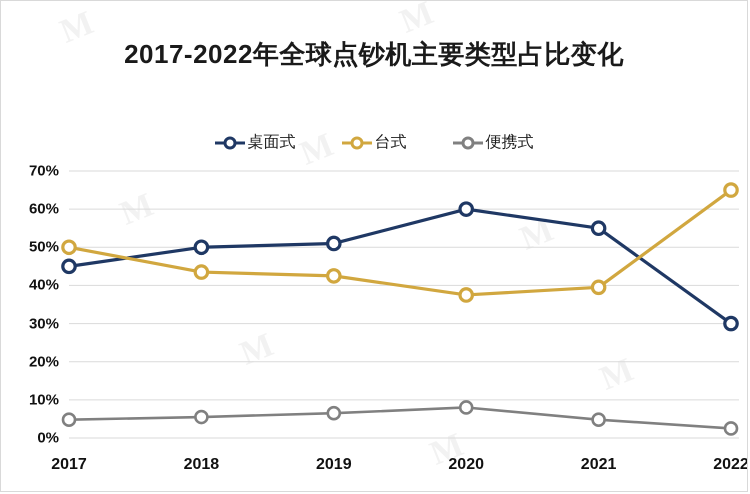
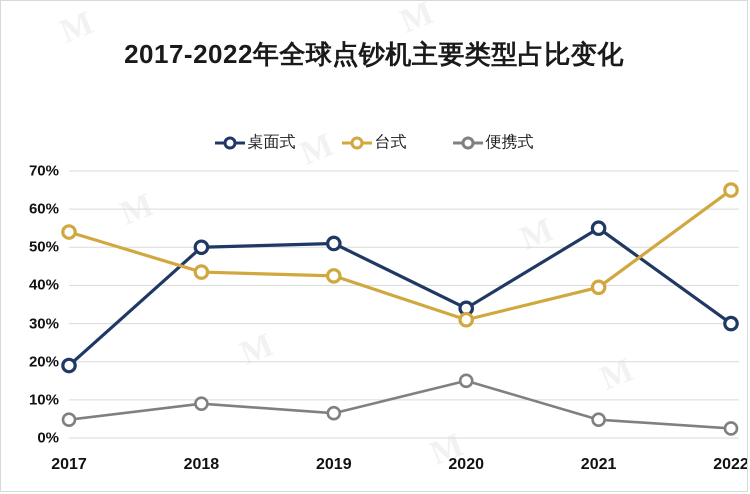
桌面式/2017: 45% -> 19%
台式/2017: 50% -> 54%
便携式/2018: 6% -> 9%
桌面式/2020: 60% -> 34%
台式/2020: 38% -> 31%
便携式/2020: 8% -> 15%
